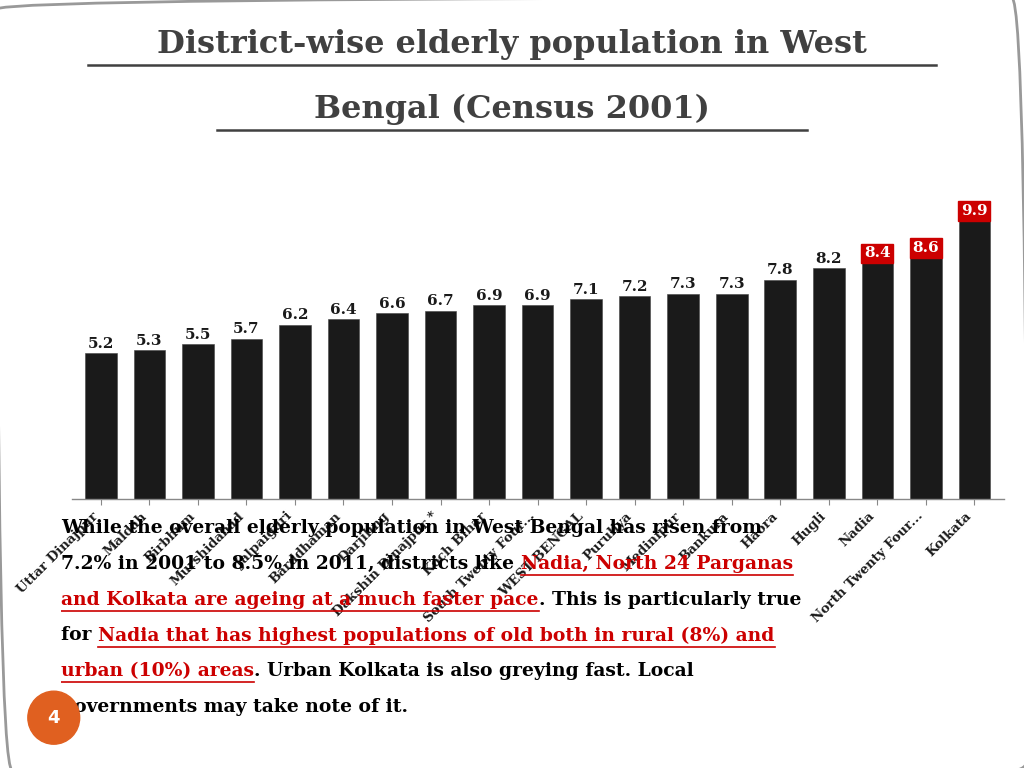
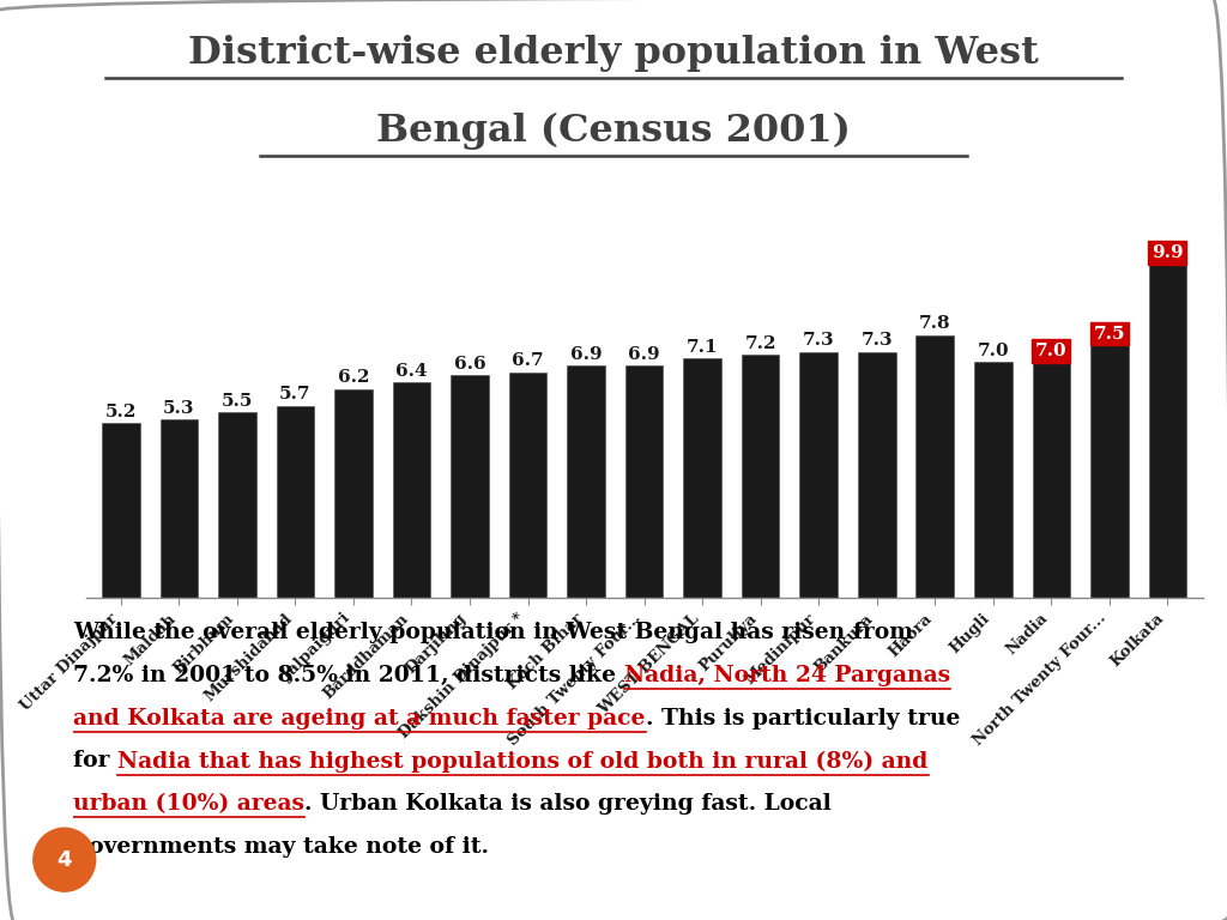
Hugli: 8.2 -> 7.0
Nadia: 8.4 -> 7.0
North Twenty Four...: 8.6 -> 7.5
